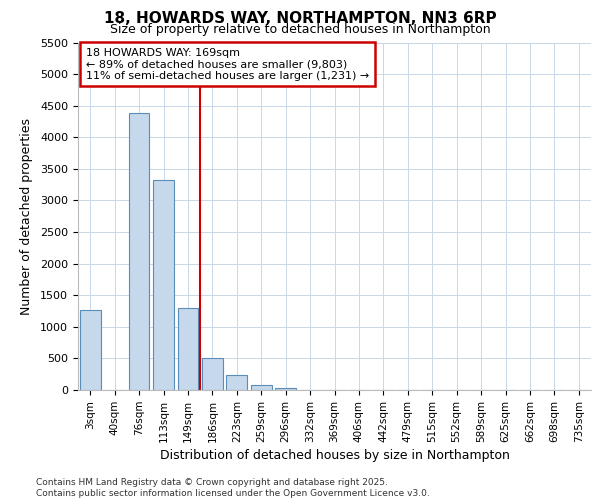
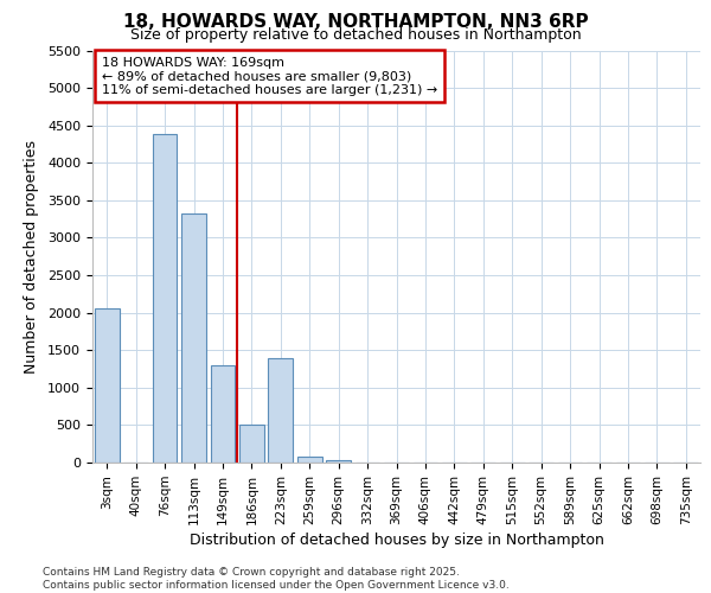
3sqm: 1270 -> 2060
223sqm: 240 -> 1400
